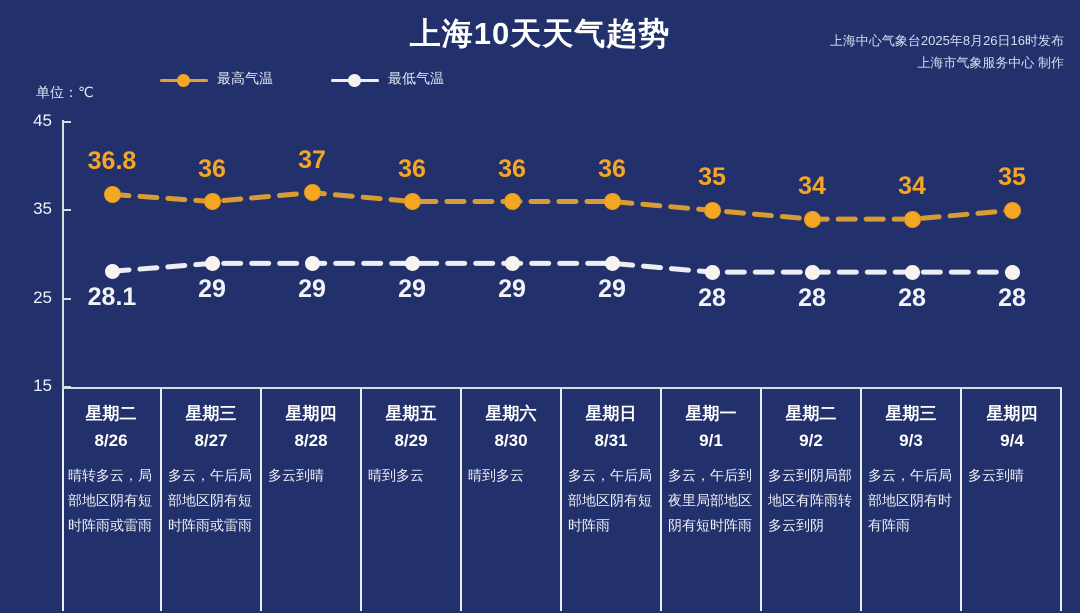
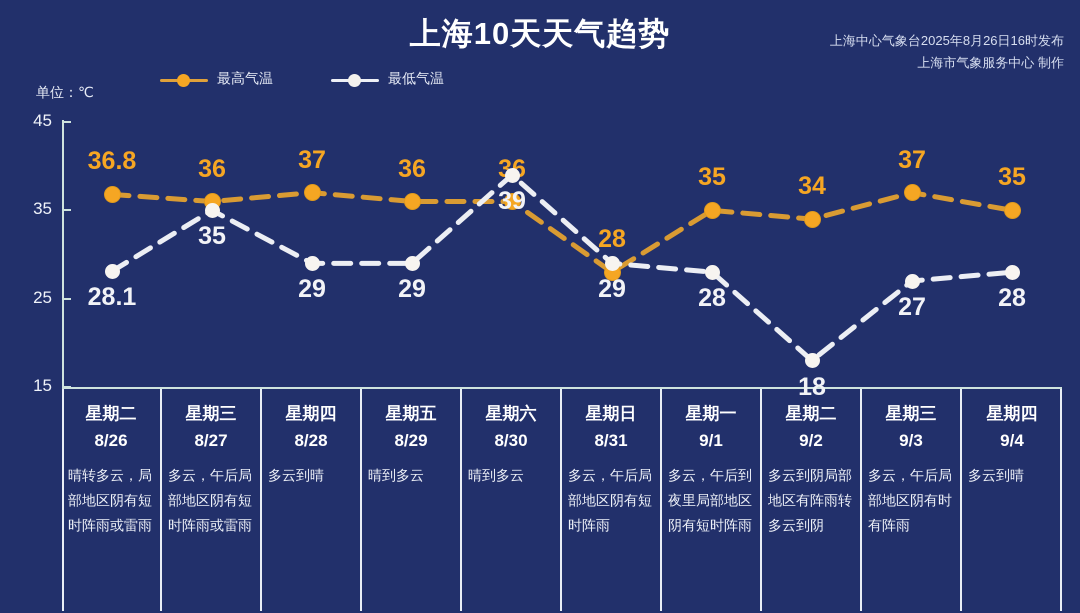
最低气温/8/27: 29 -> 35
最低气温/8/30: 29 -> 39
最高气温/8/31: 36 -> 28
最低气温/9/2: 28 -> 18
最高气温/9/3: 34 -> 37
最低气温/9/3: 28 -> 27
